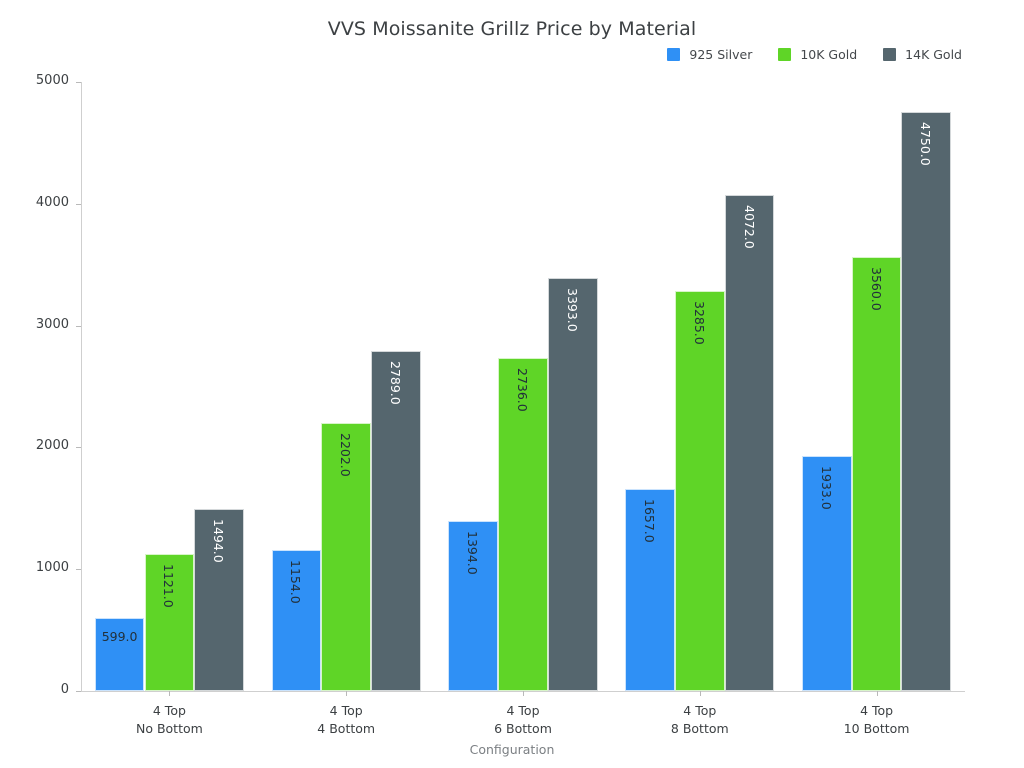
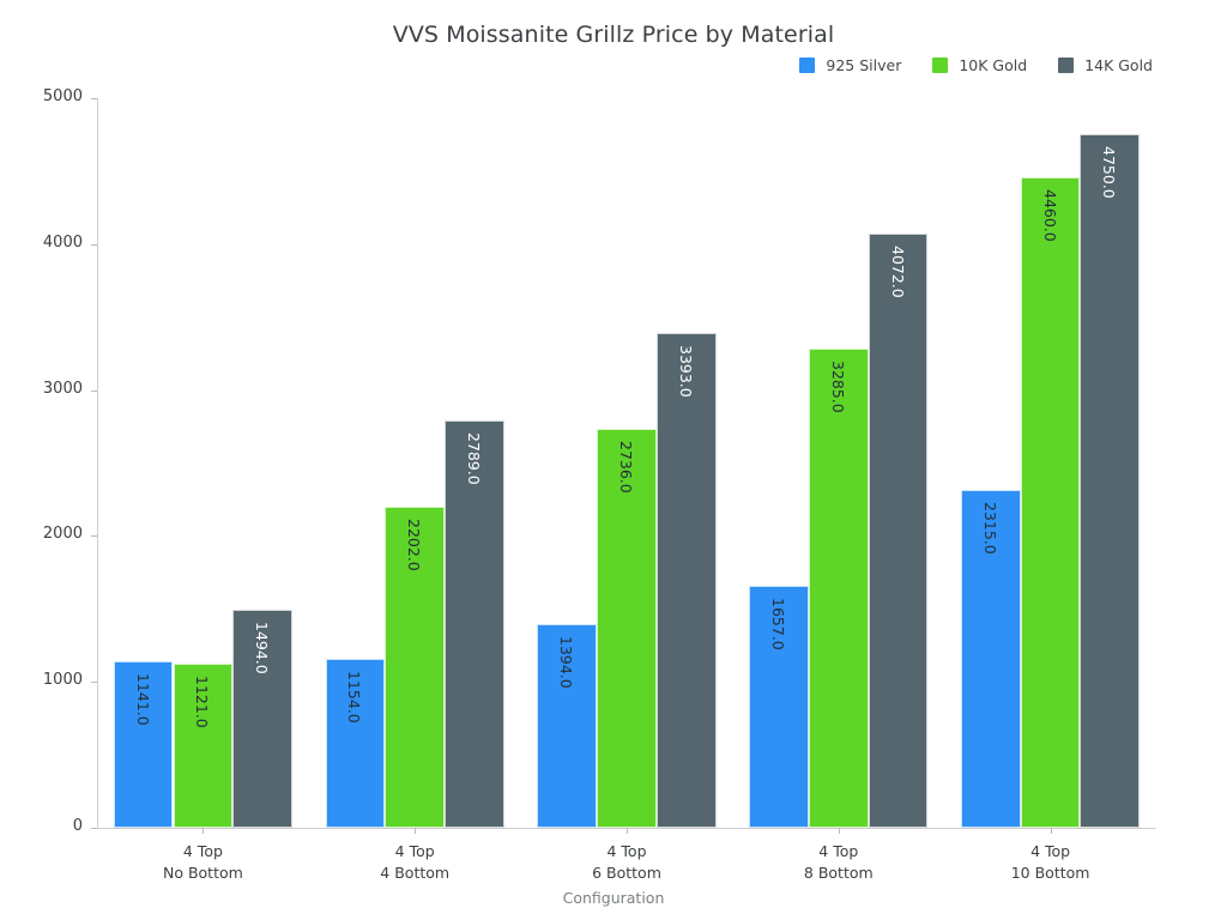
925 Silver/4 Top No Bottom: 599.0 -> 1141.0
925 Silver/4 Top 10 Bottom: 1933.0 -> 2315.0
10K Gold/4 Top 10 Bottom: 3560.0 -> 4460.0
